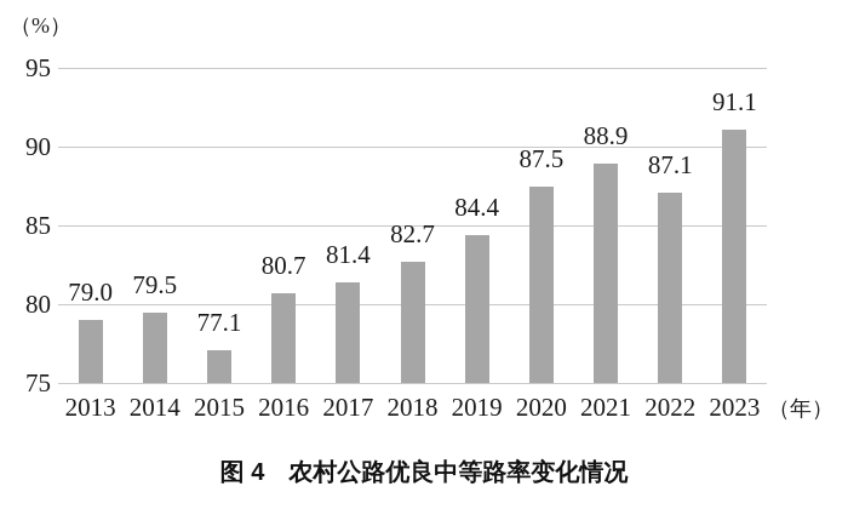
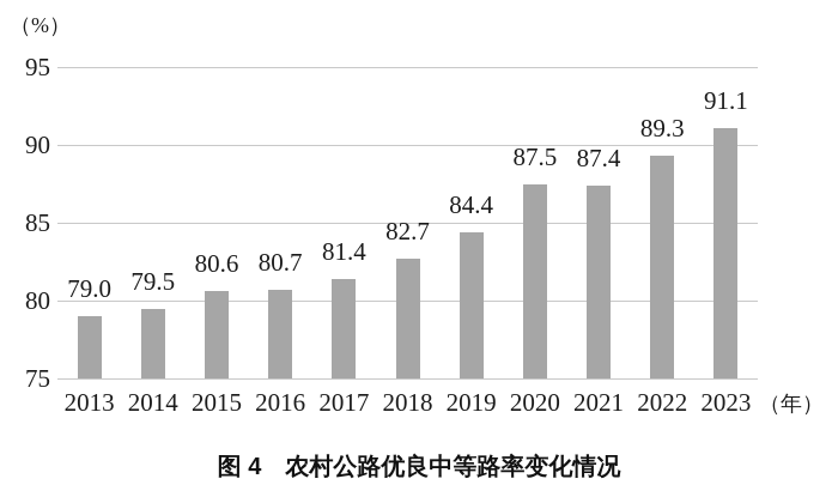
2015: 77.1 -> 80.6
2021: 88.9 -> 87.4
2022: 87.1 -> 89.3
